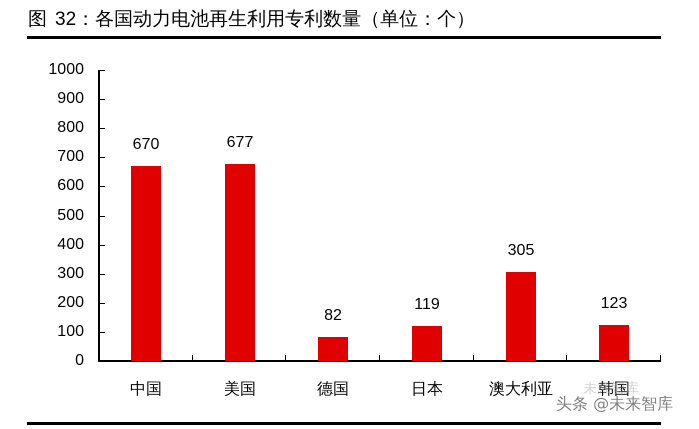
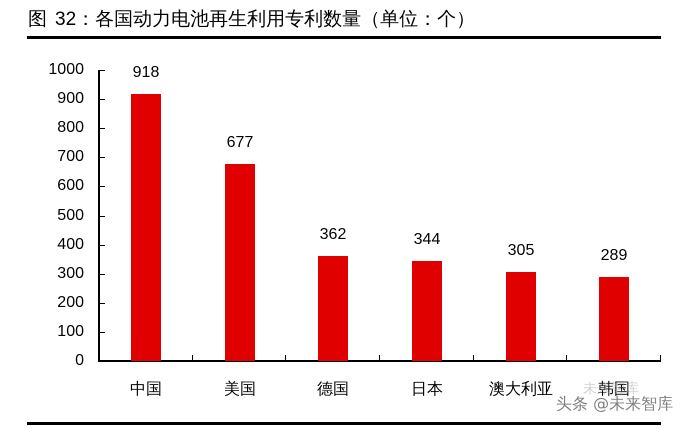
中国: 670 -> 918
德国: 82 -> 362
日本: 119 -> 344
韩国: 123 -> 289
